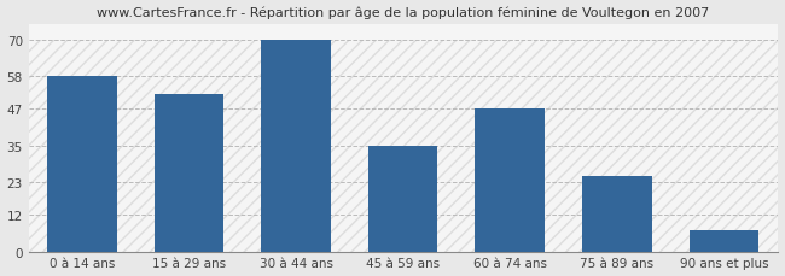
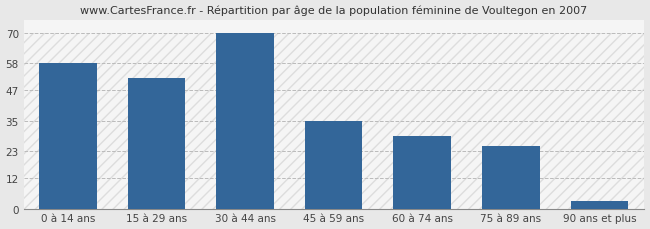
60 à 74 ans: 47 -> 29
90 ans et plus: 7 -> 3
